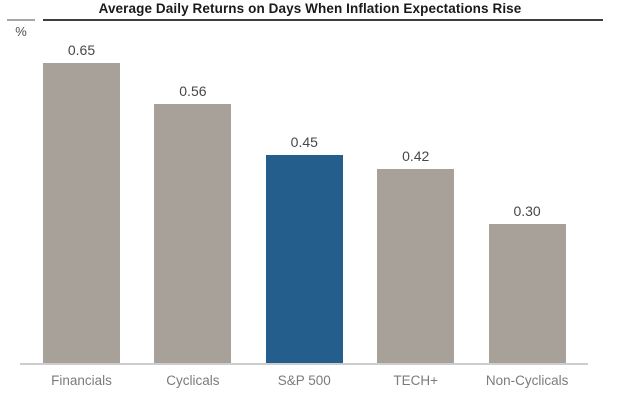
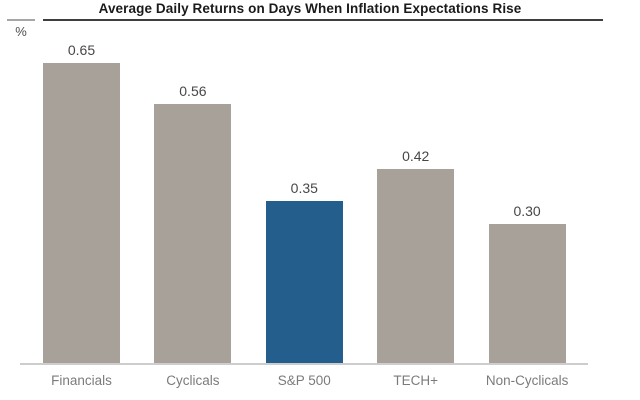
S&P 500: 0.45 -> 0.35
